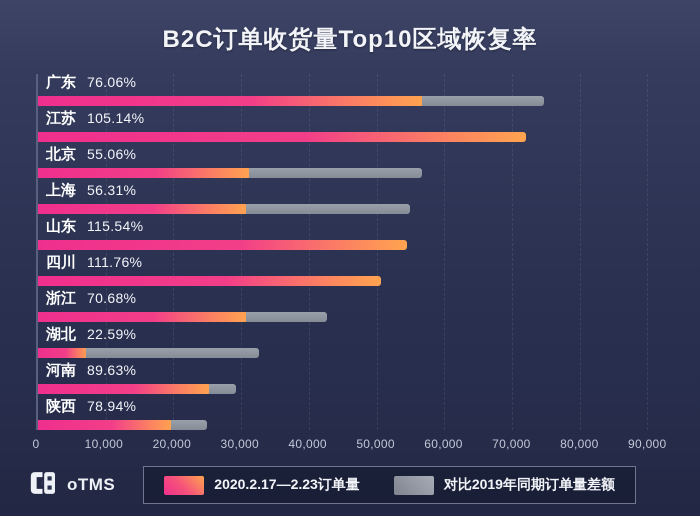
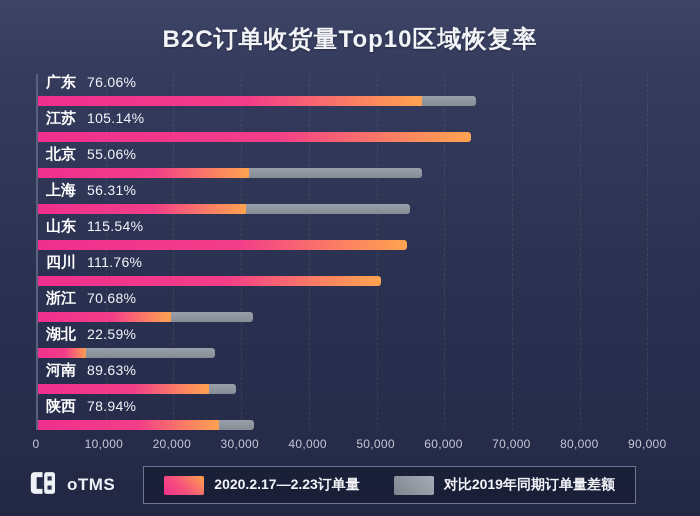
对比2019年同期订单量差额/广东: 18000 -> 8000
2020.2.17—2.23订单量/江苏: 72000 -> 64000
2020.2.17—2.23订单量/浙江: 31000 -> 20000
对比2019年同期订单量差额/湖北: 26000 -> 19000
2020.2.17—2.23订单量/陕西: 20000 -> 27000
